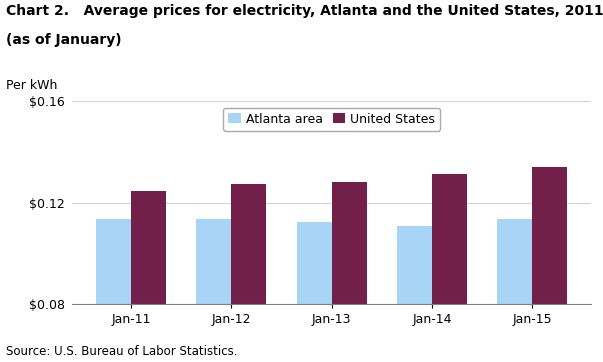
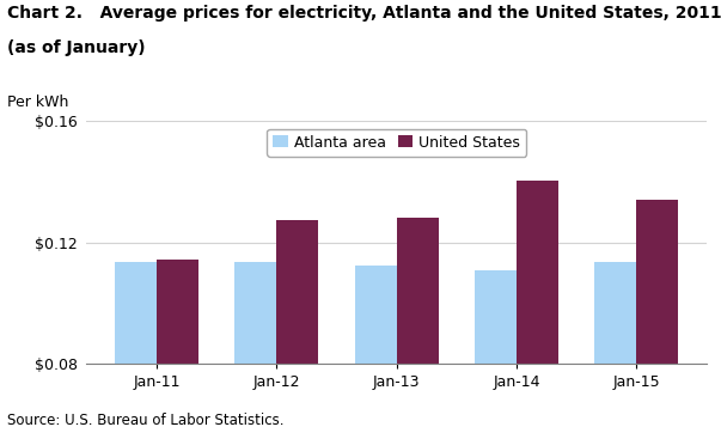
United States/Jan-11: $0.1245 -> $0.1145
United States/Jan-14: $0.1315 -> $0.1405
